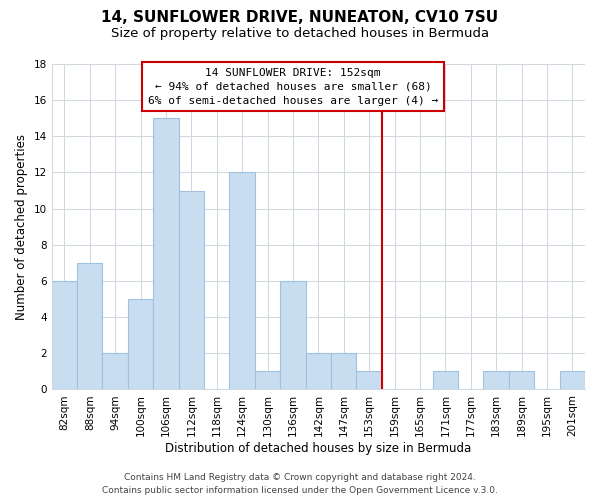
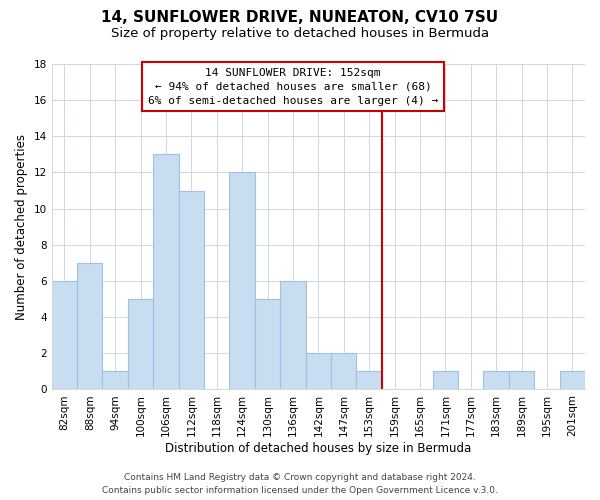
94sqm: 2 -> 1
106sqm: 15 -> 13
130sqm: 1 -> 5
